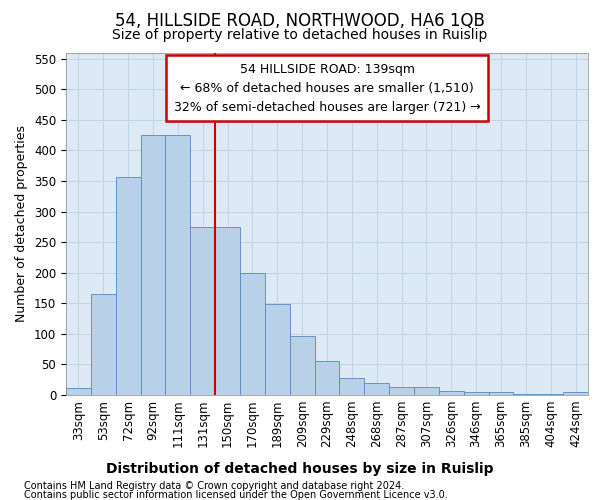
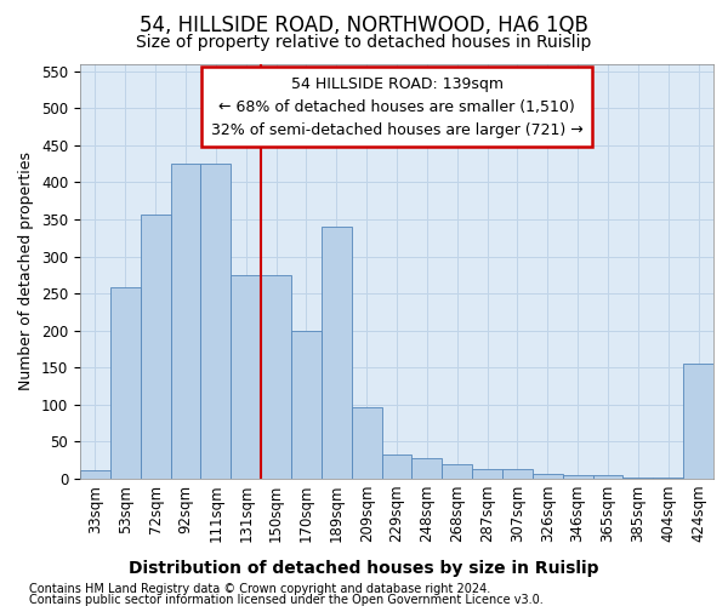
53sqm: 165 -> 258
189sqm: 148 -> 340
229sqm: 55 -> 32
424sqm: 5 -> 156
